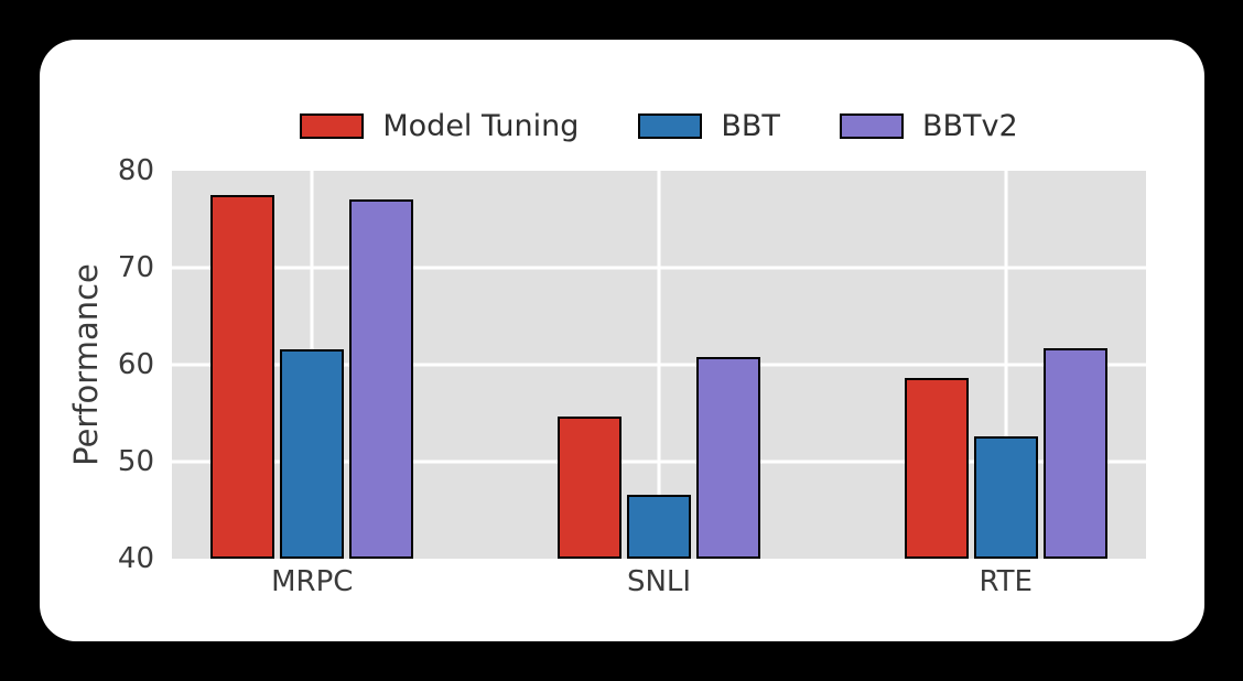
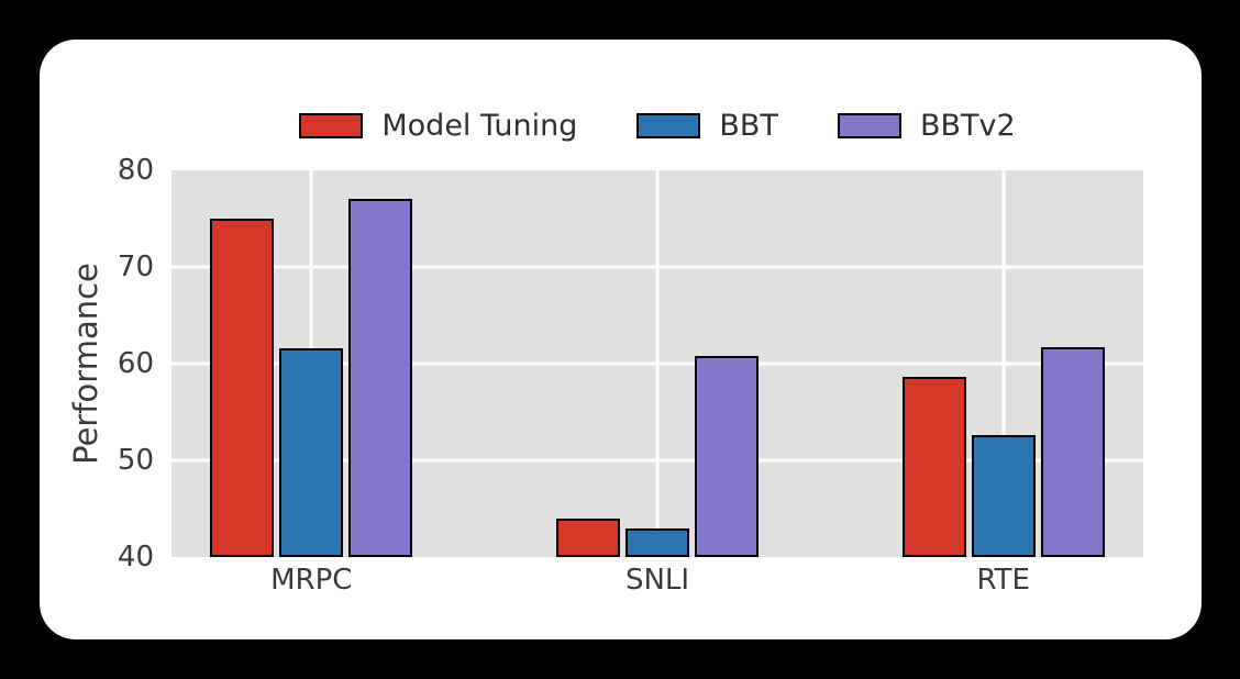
Model Tuning/MRPC: 78 -> 75
Model Tuning/SNLI: 55 -> 44
BBT/SNLI: 47 -> 43
